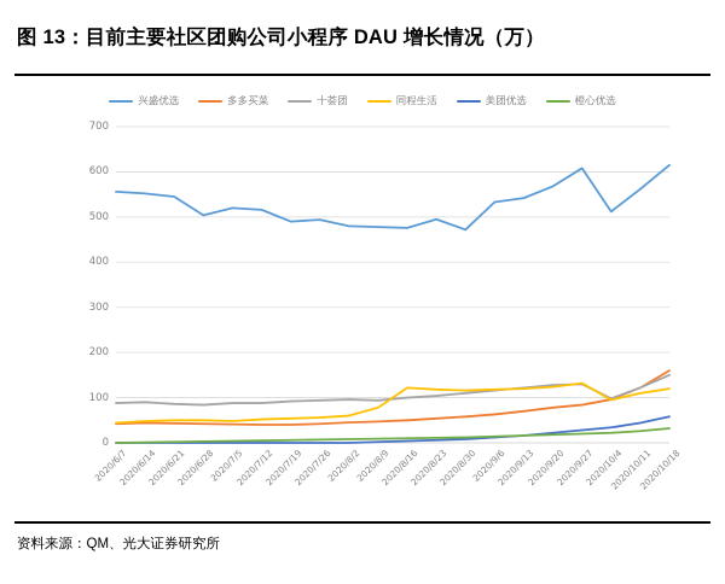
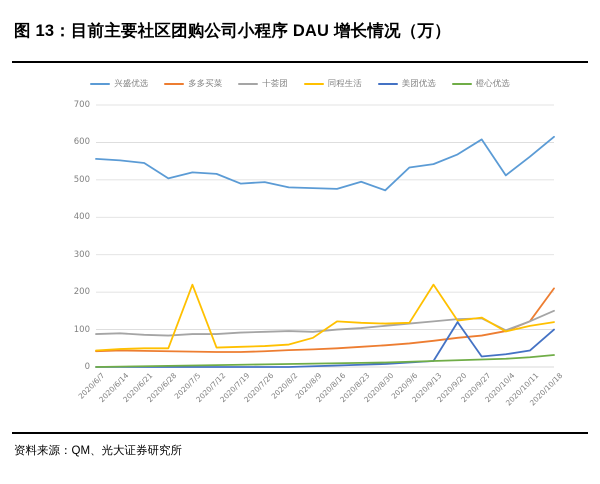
同程生活/2020/7/5: 50 -> 220
同程生活/2020/9/13: 120 -> 220
美团优选/2020/9/20: 20 -> 120
多多买菜/2020/10/18: 160 -> 210
美团优选/2020/10/18: 60 -> 100
